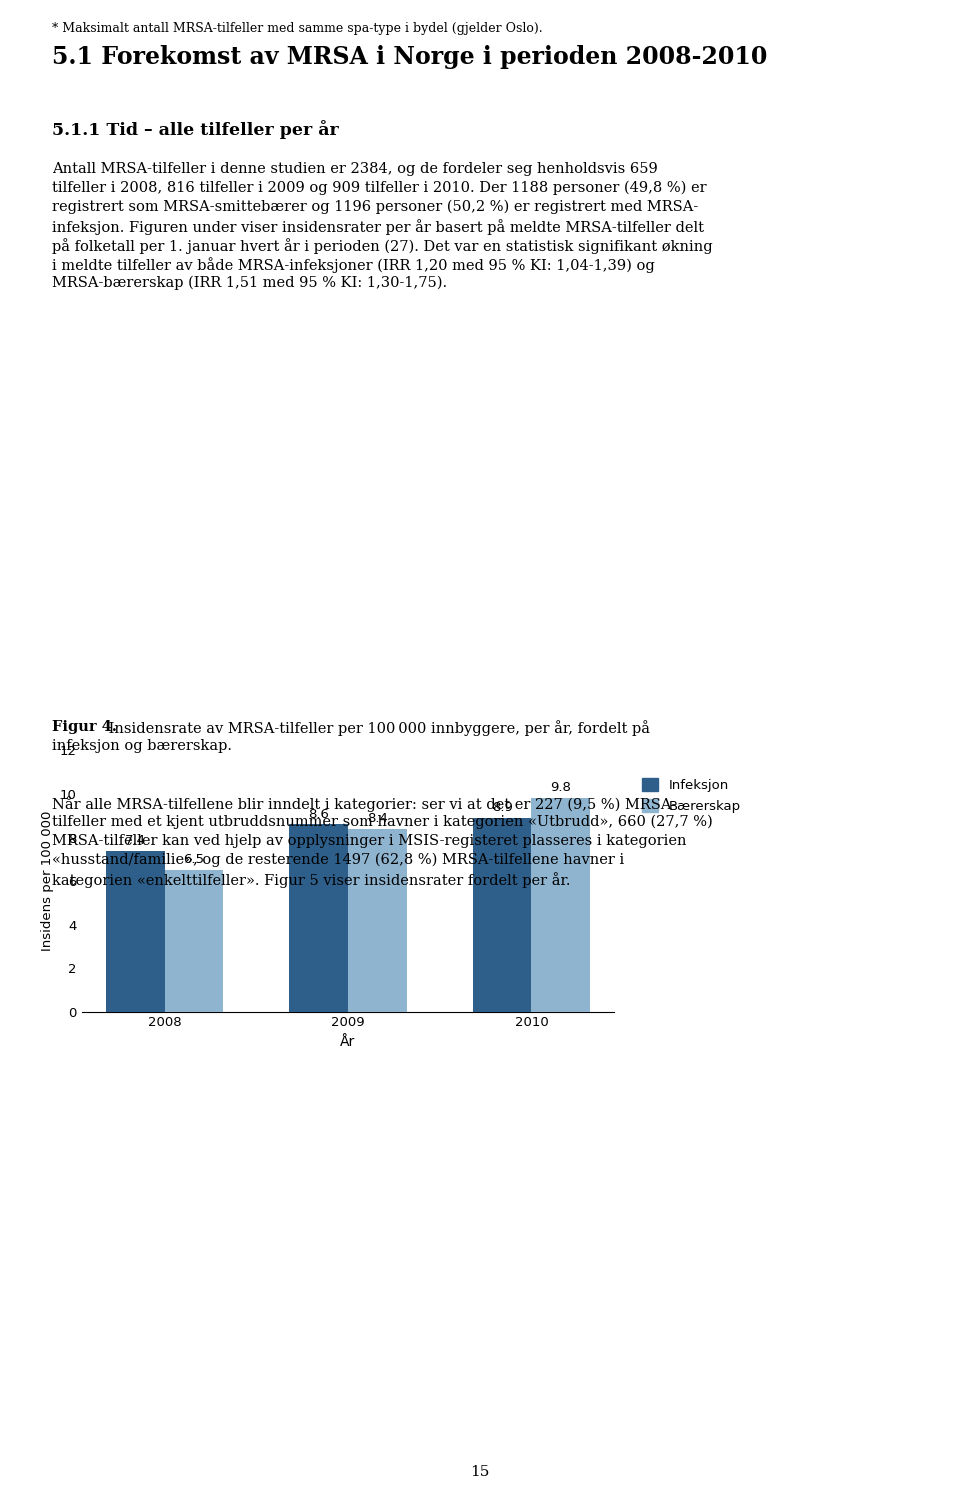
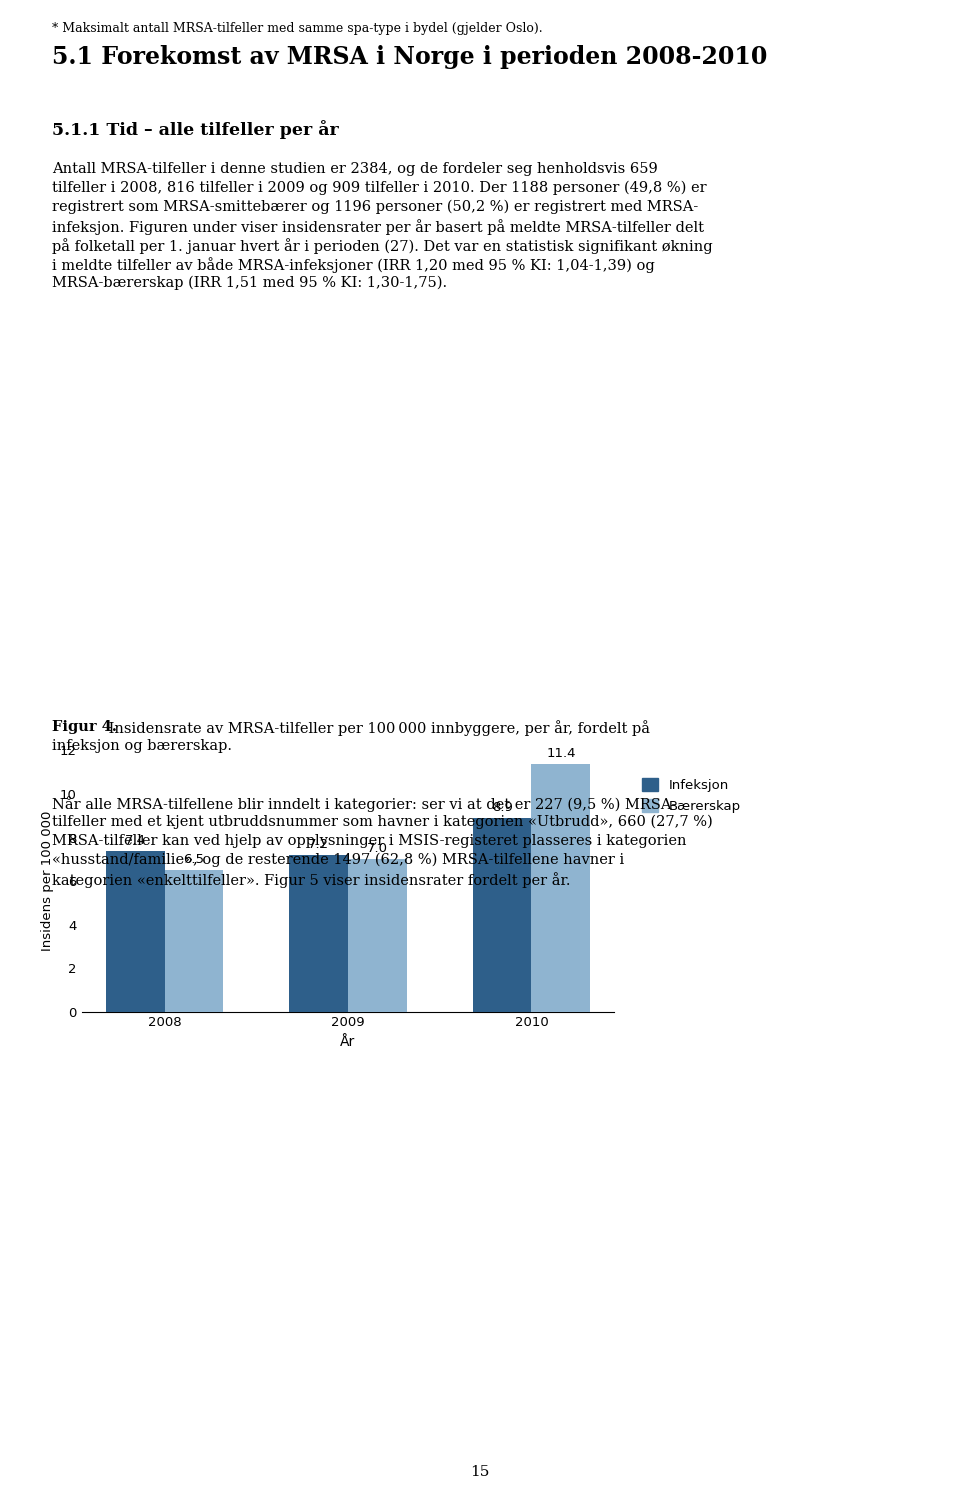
Infeksjon/2009: 8.6 -> 7.2
Bærerskap/2009: 8.4 -> 7.0
Bærerskap/2010: 9.8 -> 11.4
